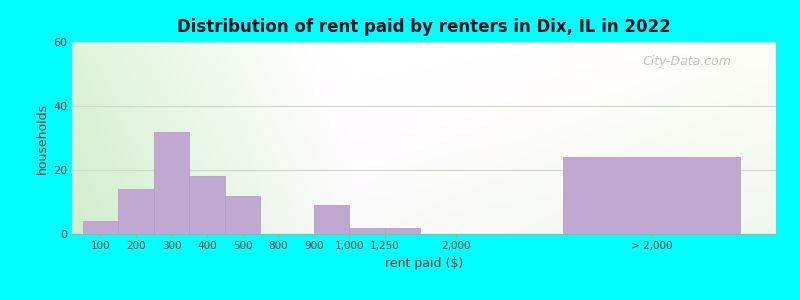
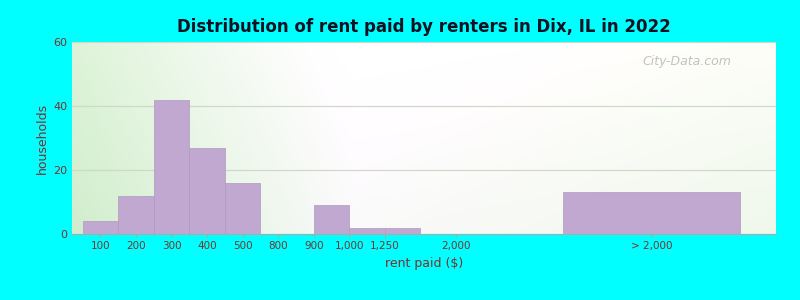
200: 14 -> 12
300: 32 -> 42
400: 18 -> 27
500: 12 -> 16
> 2,000: 24 -> 13
